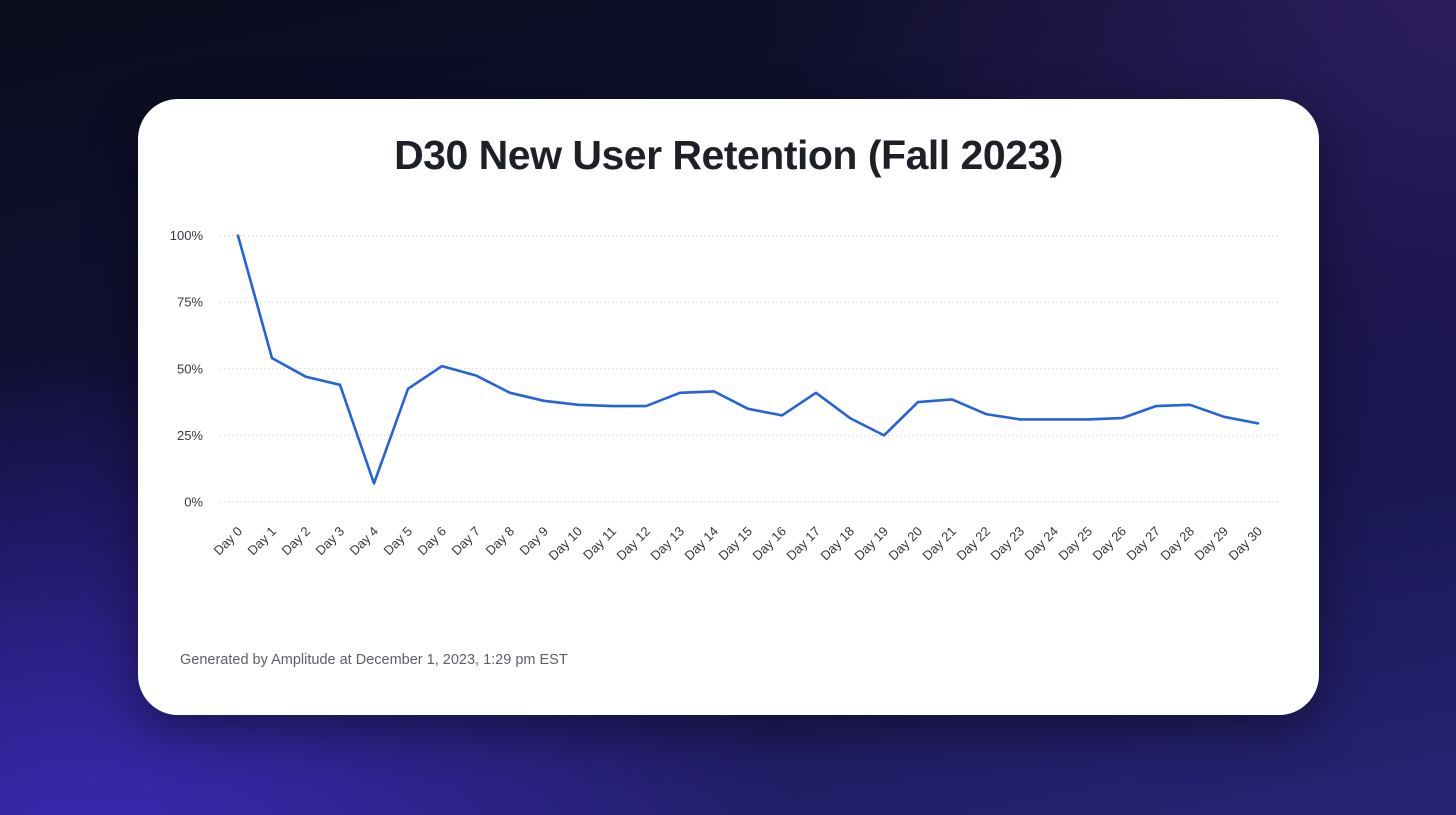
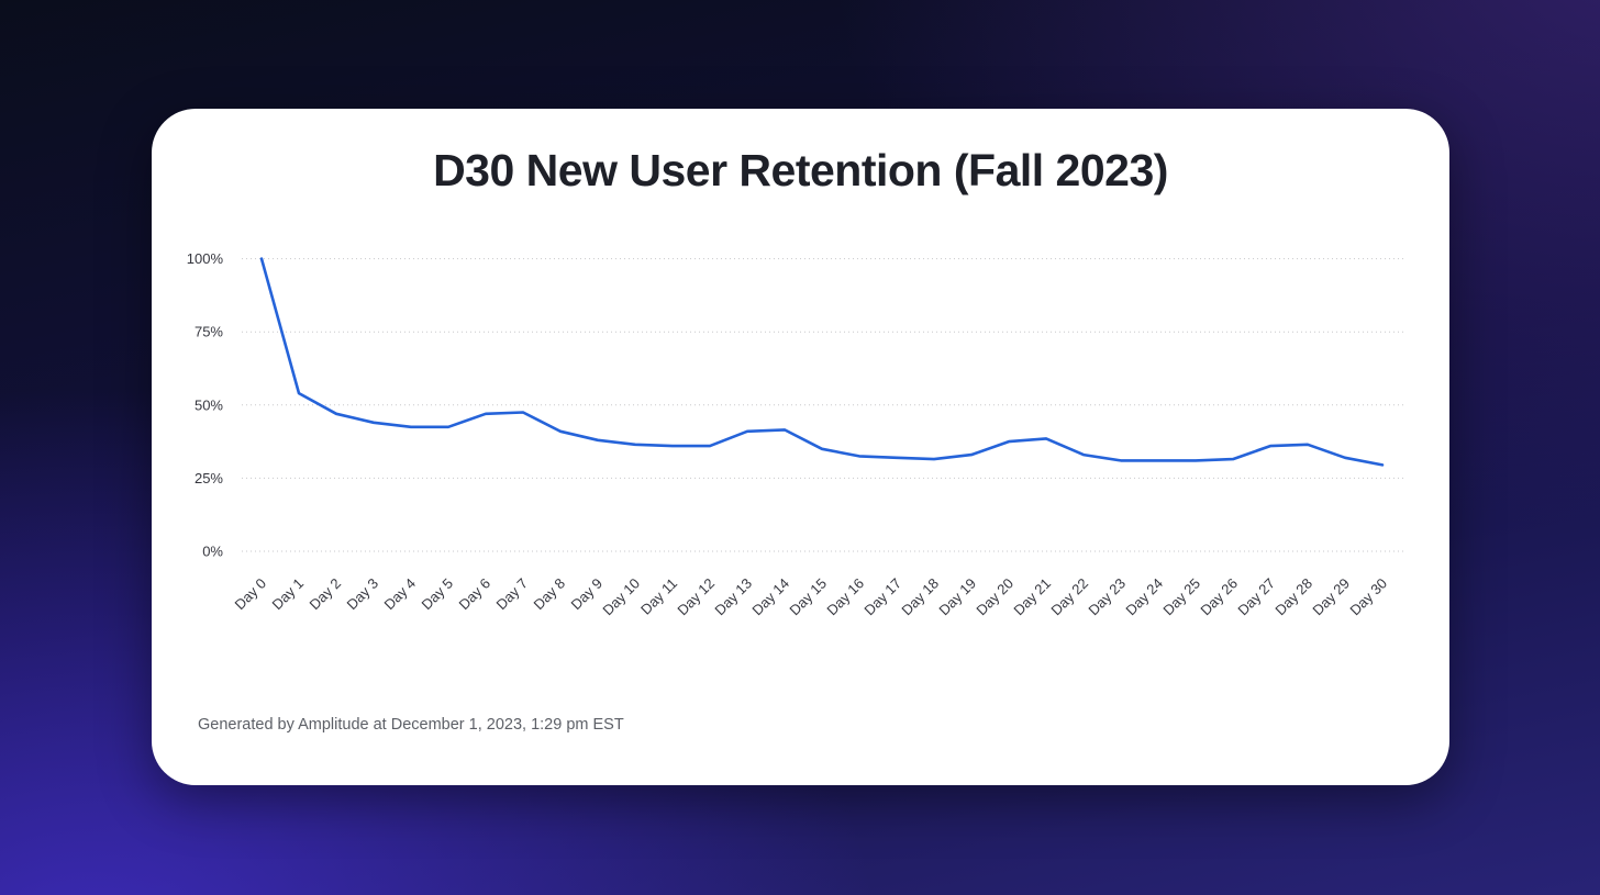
Day 4: 7% -> 42%
Day 6: 51% -> 47%
Day 17: 41% -> 32%
Day 19: 25% -> 33%
